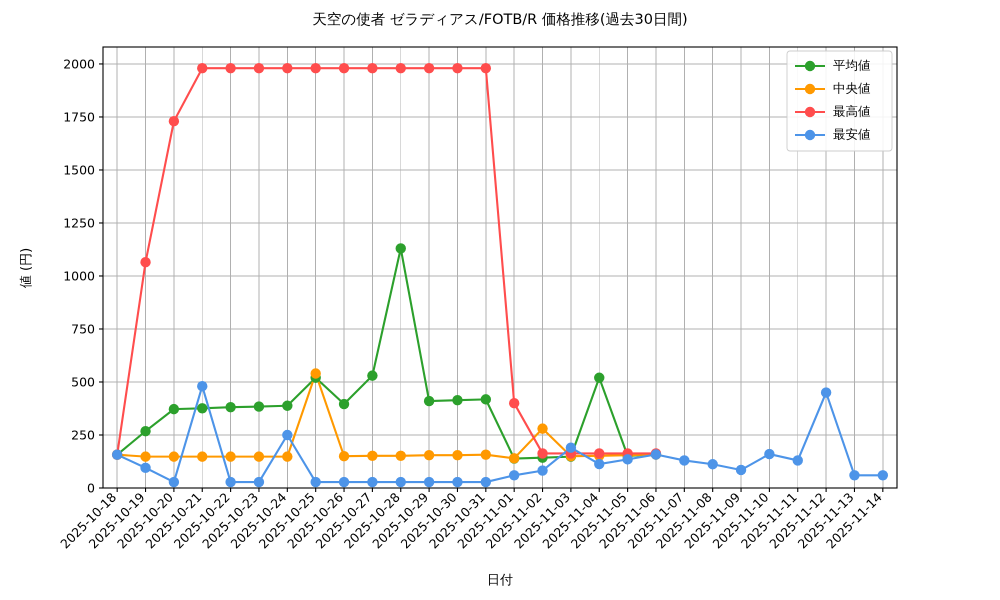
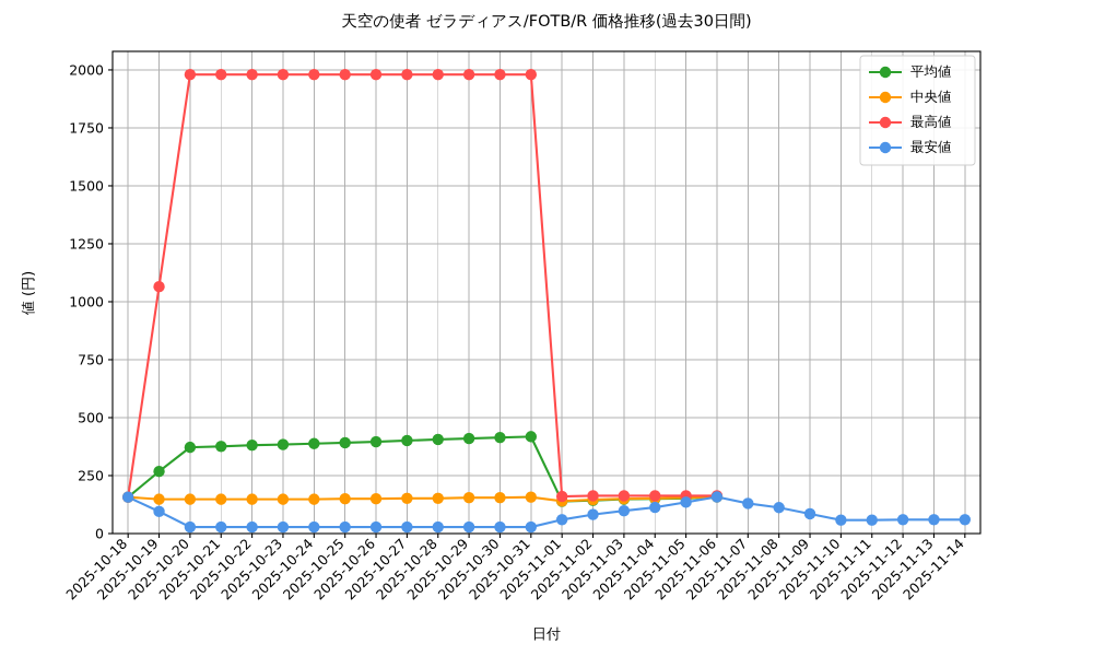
最高値/2025-10-20: 1730 -> 1980
最安値/2025-10-21: 480 -> 30
最安値/2025-10-24: 250 -> 30
平均値/2025-10-25: 520 -> 390
中央値/2025-10-25: 540 -> 150
平均値/2025-10-27: 530 -> 400
平均値/2025-10-28: 1130 -> 410
最高値/2025-11-01: 400 -> 160
中央値/2025-11-02: 280 -> 150
最安値/2025-11-03: 190 -> 100
平均値/2025-11-04: 520 -> 150
最安値/2025-11-10: 160 -> 60
最安値/2025-11-11: 130 -> 60
最安値/2025-11-12: 450 -> 60
